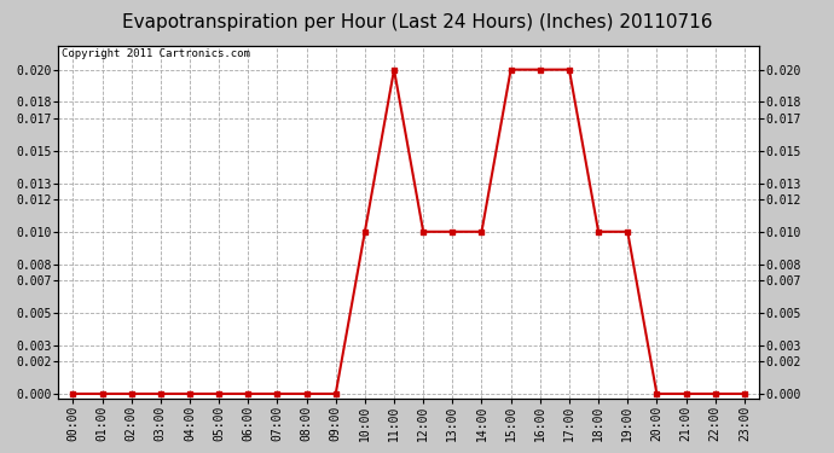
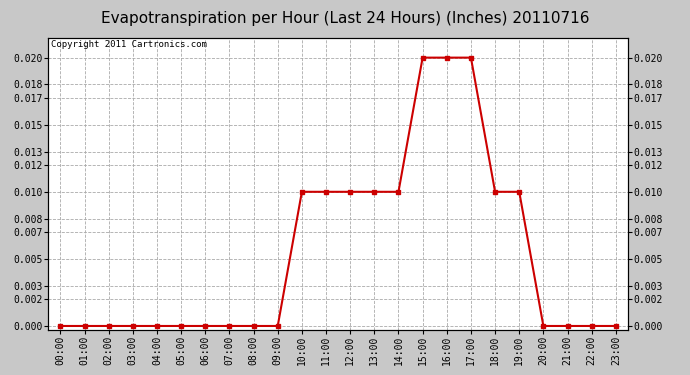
11:00: 0.02 -> 0.01
